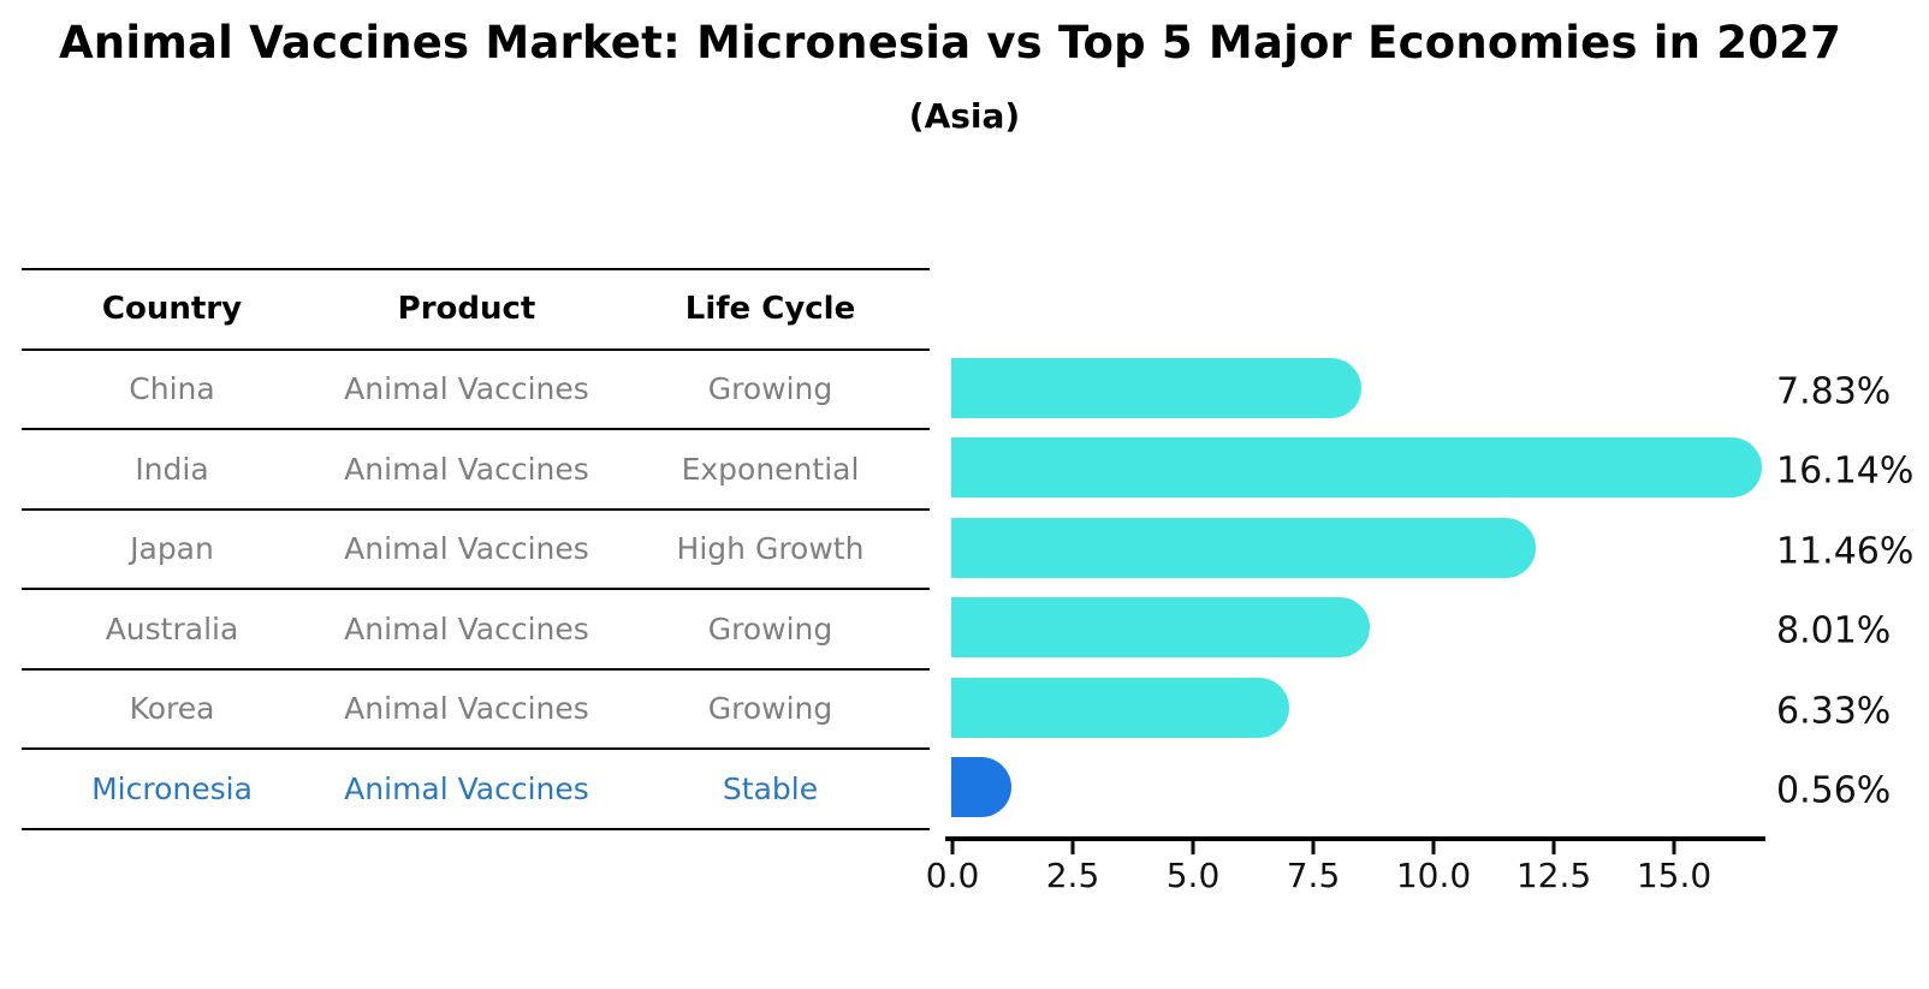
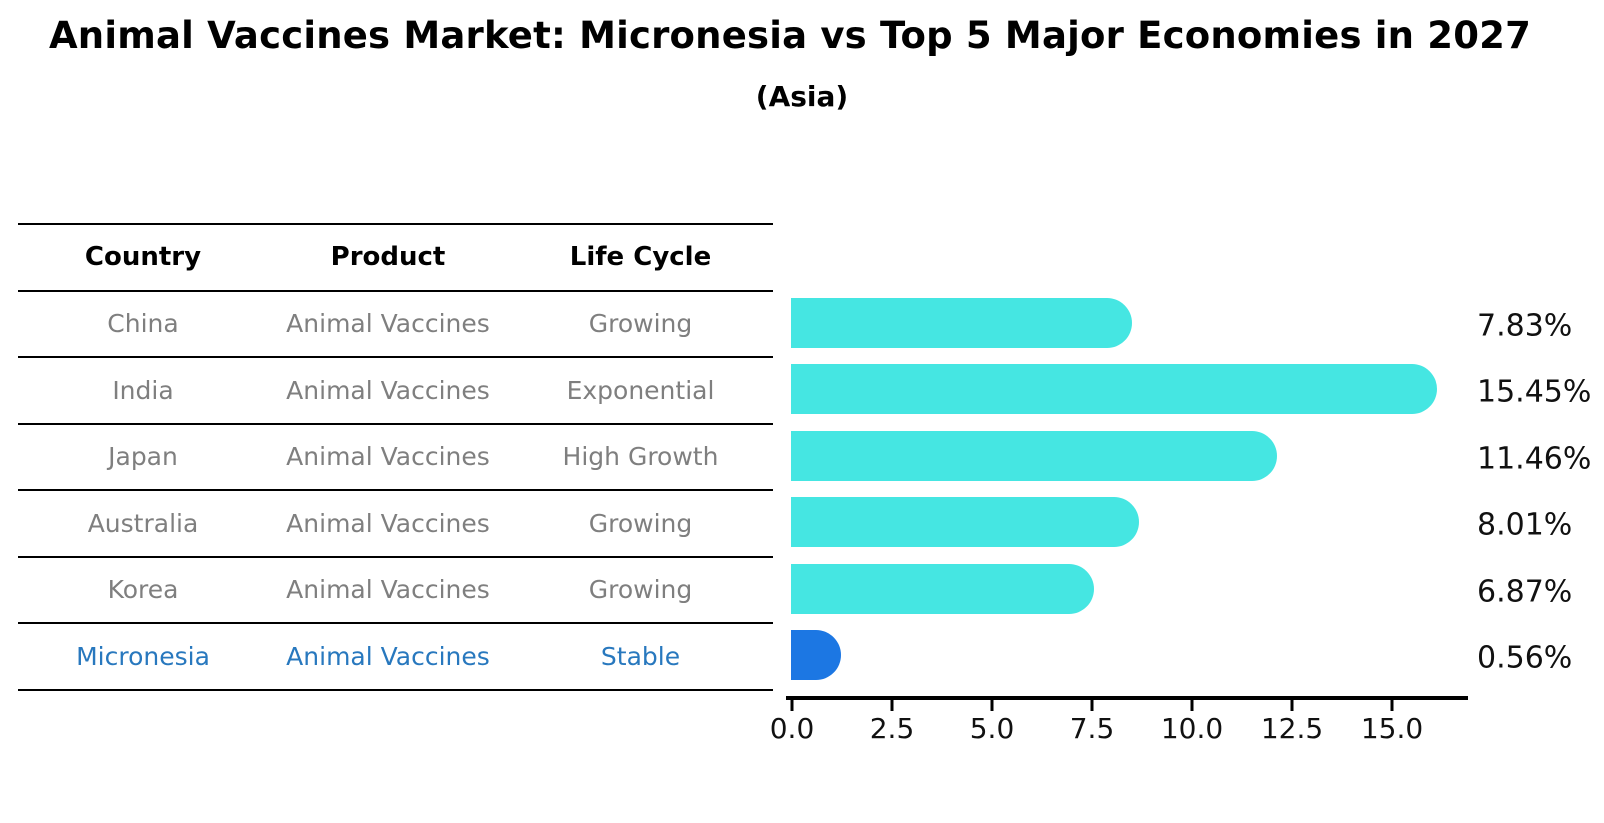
India: 16.14% -> 15.45%
Korea: 6.33% -> 6.87%
